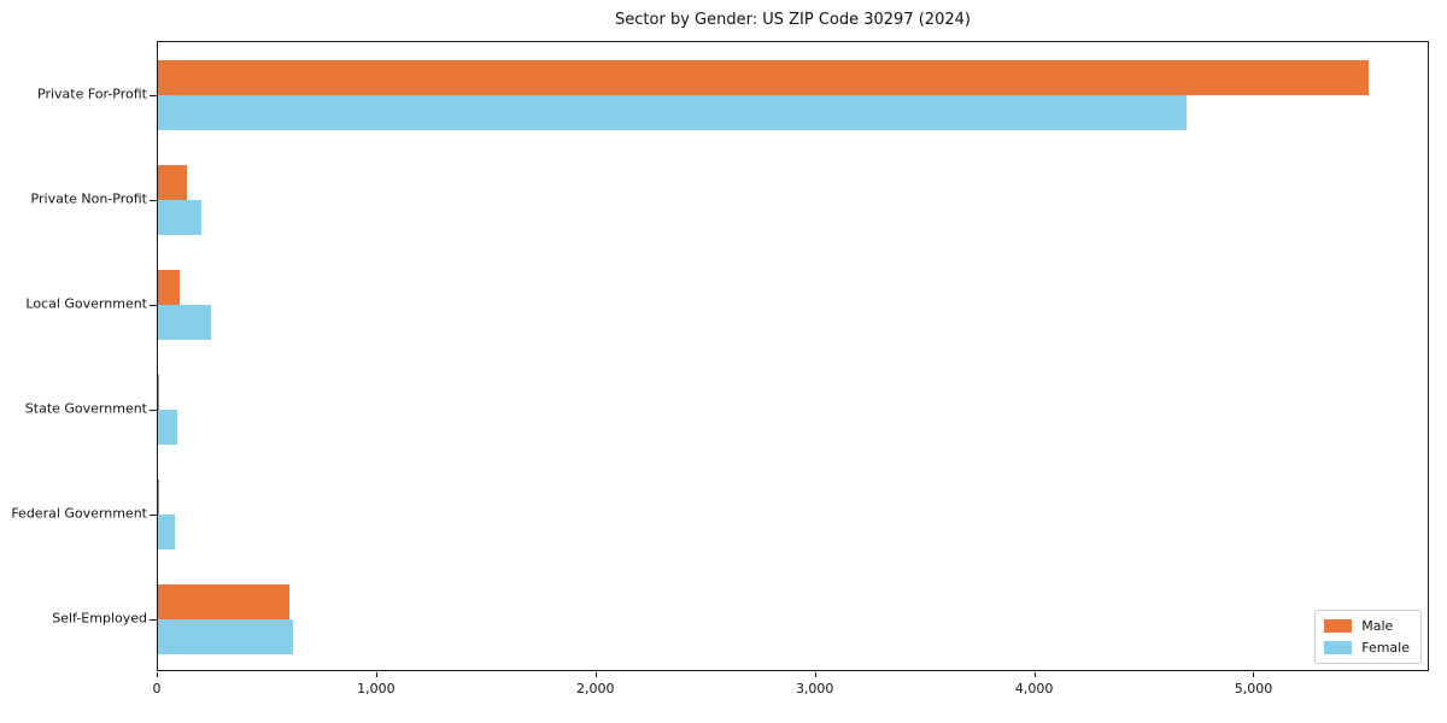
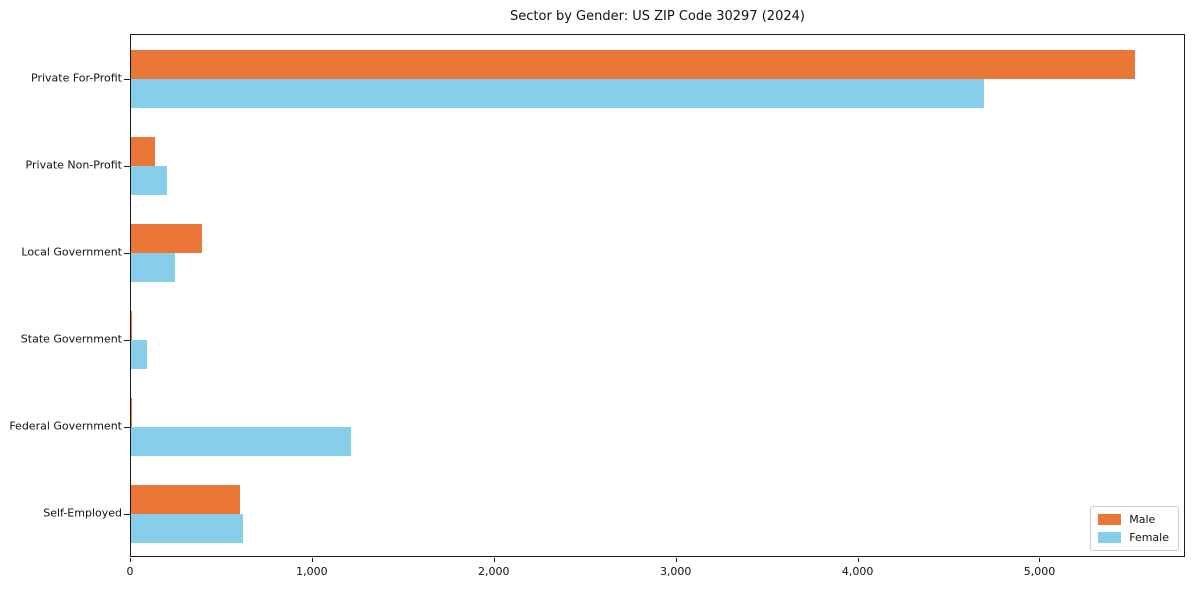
Male/Local Government: 100 -> 390
Female/Federal Government: 80 -> 1210
